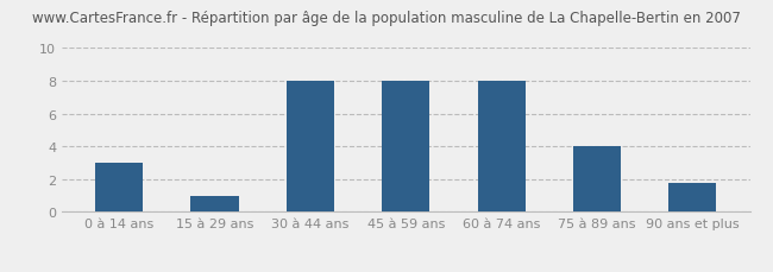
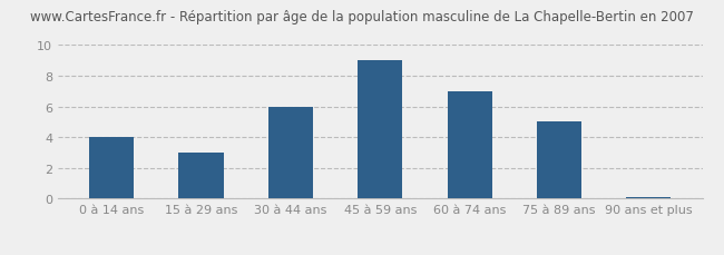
0 à 14 ans: 3.0 -> 4.0
15 à 29 ans: 1.0 -> 3.0
30 à 44 ans: 8.0 -> 6.0
45 à 59 ans: 8.0 -> 9.0
60 à 74 ans: 8.0 -> 7.0
75 à 89 ans: 4.0 -> 5.0
90 ans et plus: 1.8 -> 0.1
